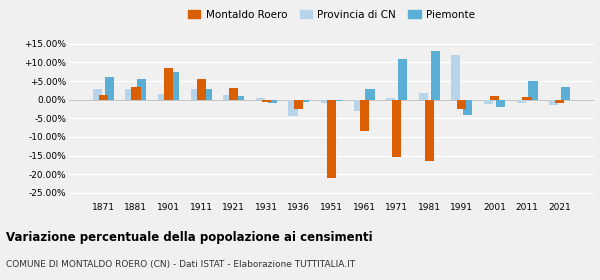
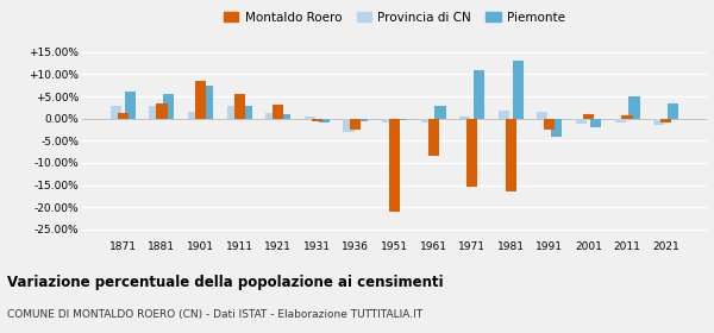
Provincia di CN/1936: -4.5% -> -3.0%
Provincia di CN/1961: -3.0% -> -1.0%
Provincia di CN/1991: 12.0% -> 1.5%
